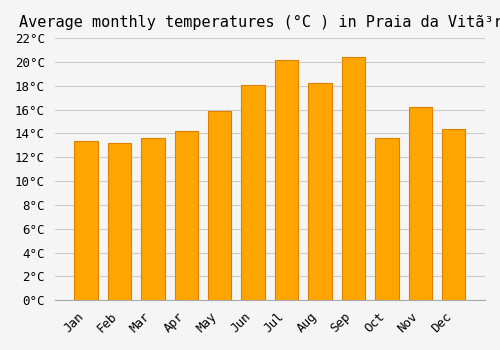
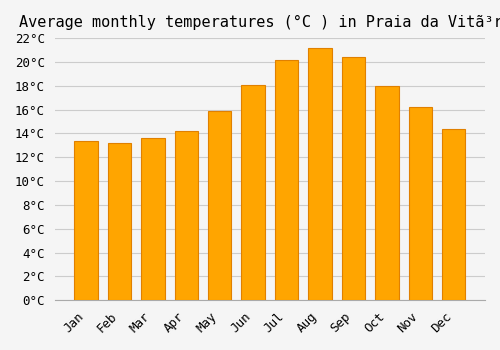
Aug: 18.2°C -> 21.2°C
Oct: 13.6°C -> 18.0°C
